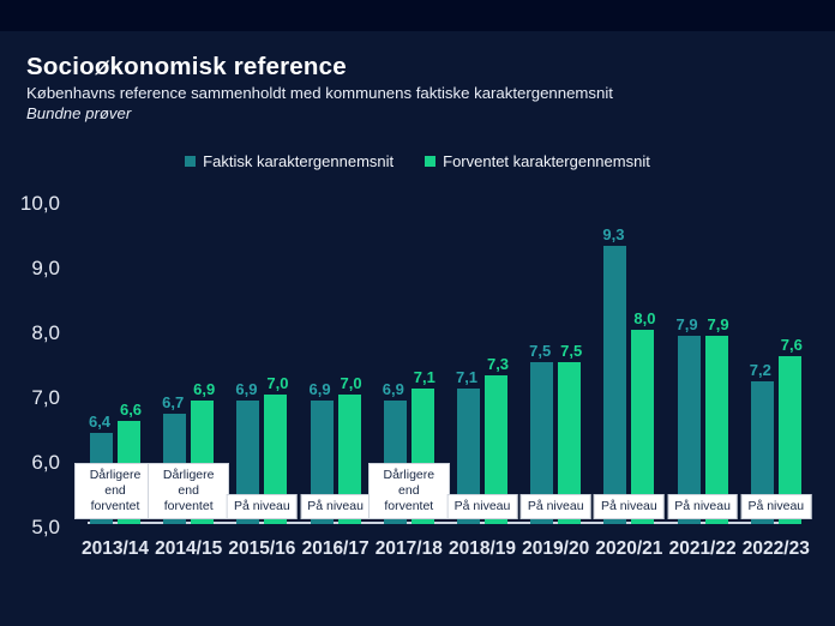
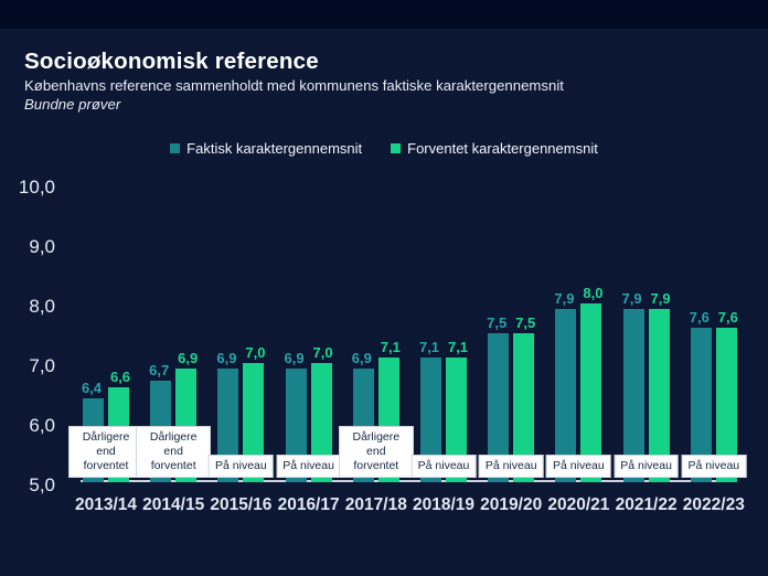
Forventet karaktergennemsnit/2018/19: 7,3 -> 7,1
Faktisk karaktergennemsnit/2020/21: 9,3 -> 7,9
Faktisk karaktergennemsnit/2022/23: 7,2 -> 7,6
